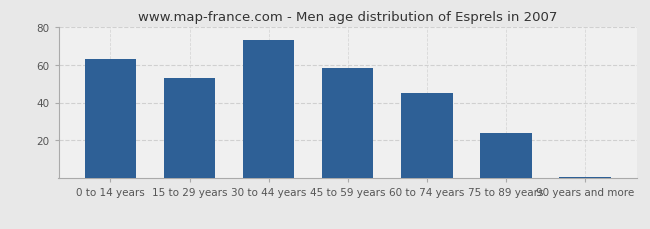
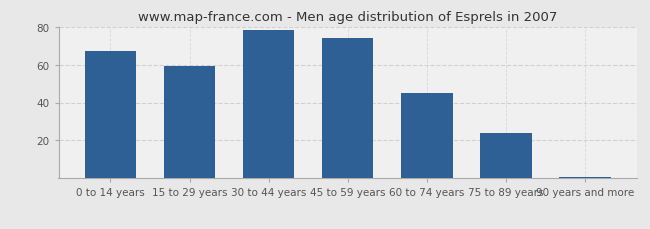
0 to 14 years: 63 -> 67
15 to 29 years: 53 -> 59
30 to 44 years: 73 -> 78
45 to 59 years: 58 -> 74
